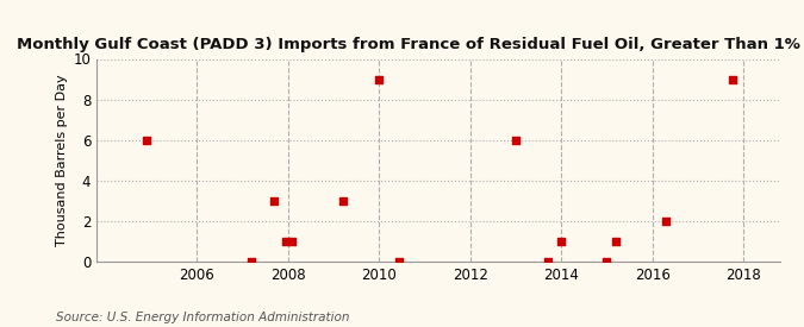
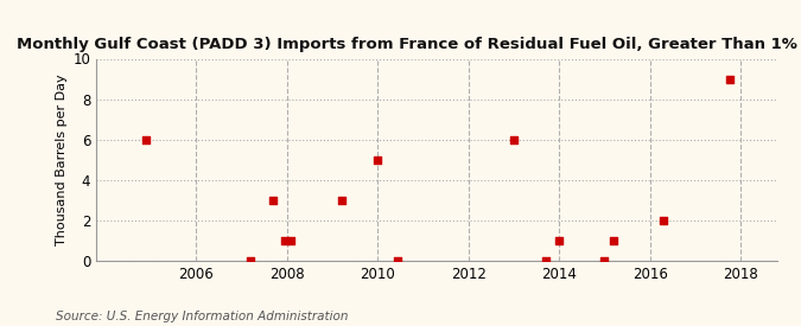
2010: 9 -> 5
